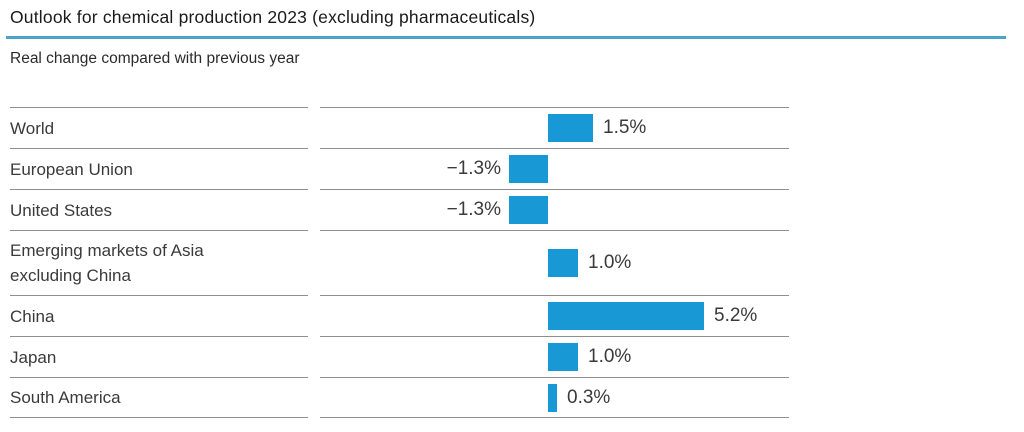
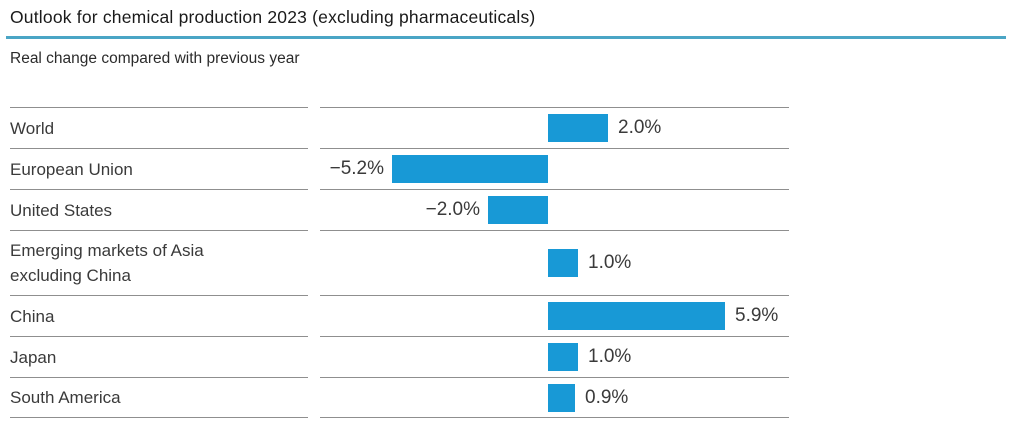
World: 1.5% -> 2.0%
European Union: −1.3% -> −5.2%
United States: −1.3% -> −2.0%
China: 5.2% -> 5.9%
South America: 0.3% -> 0.9%
